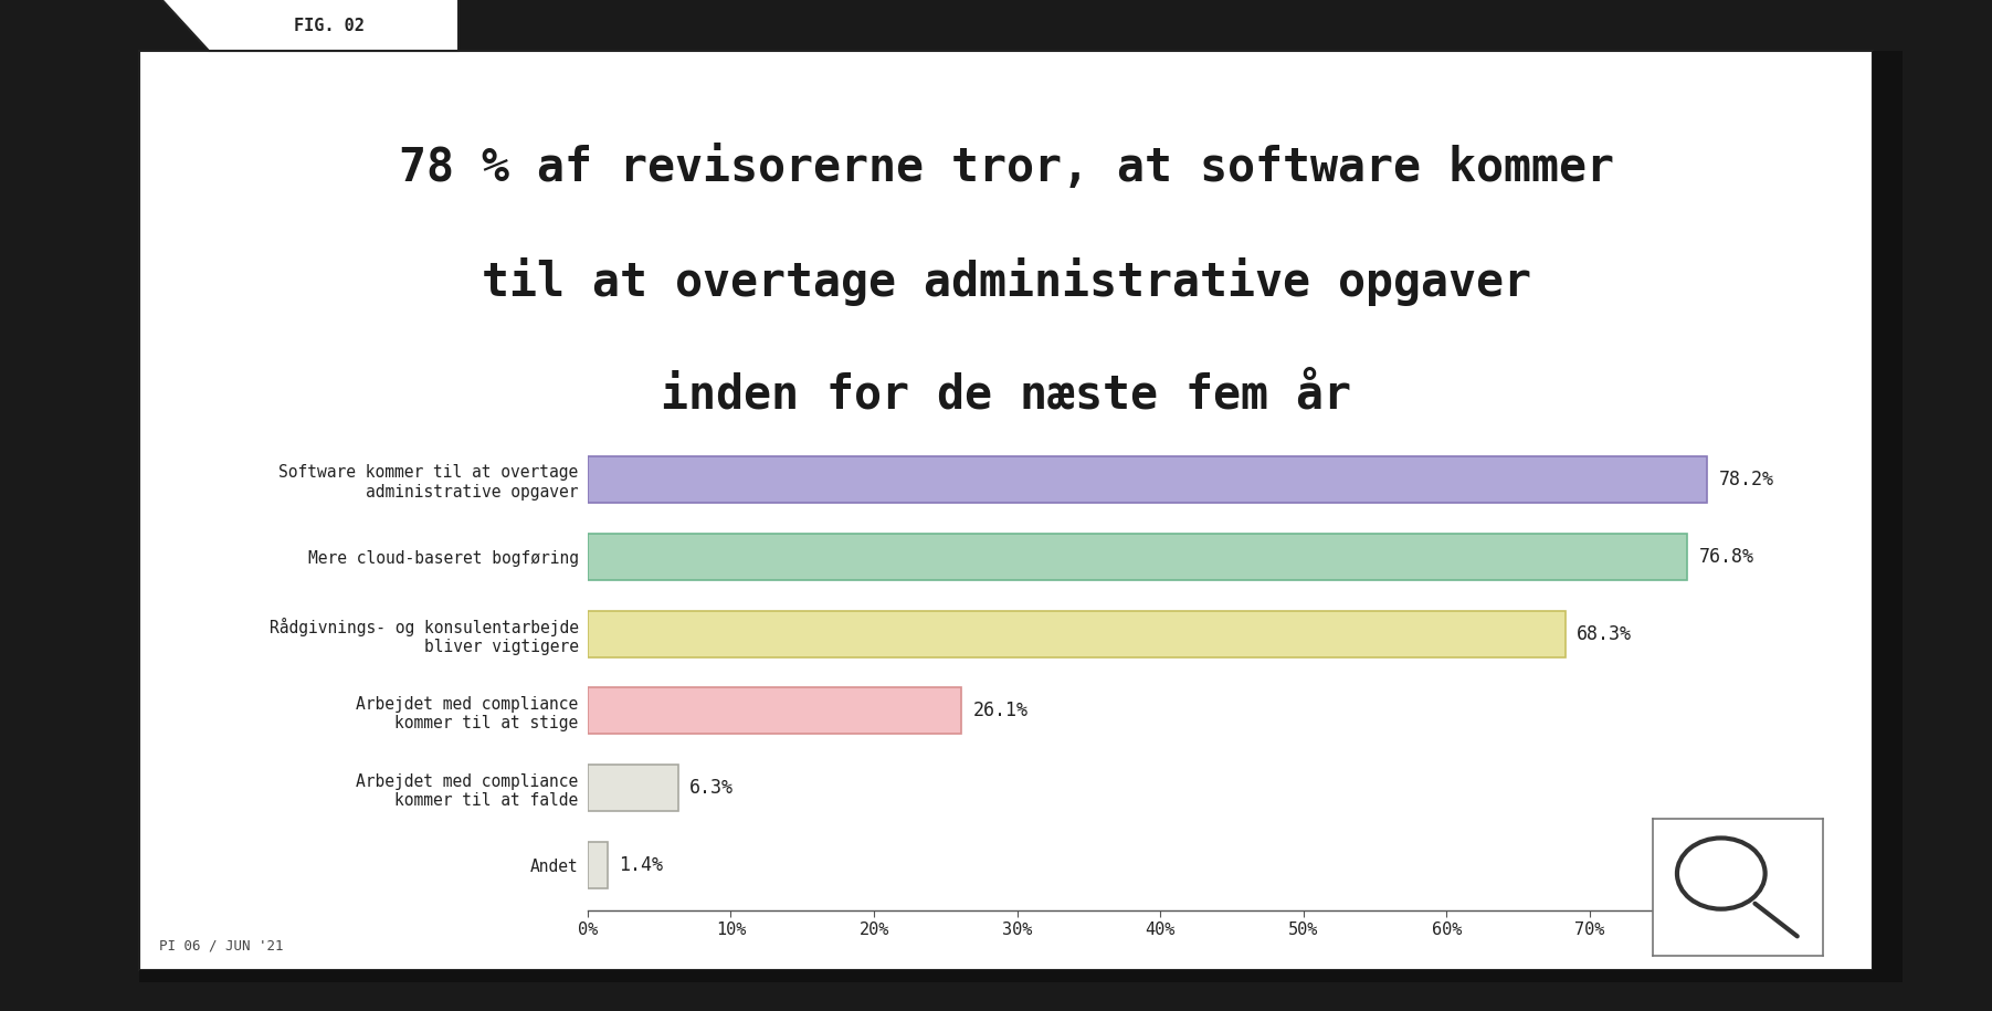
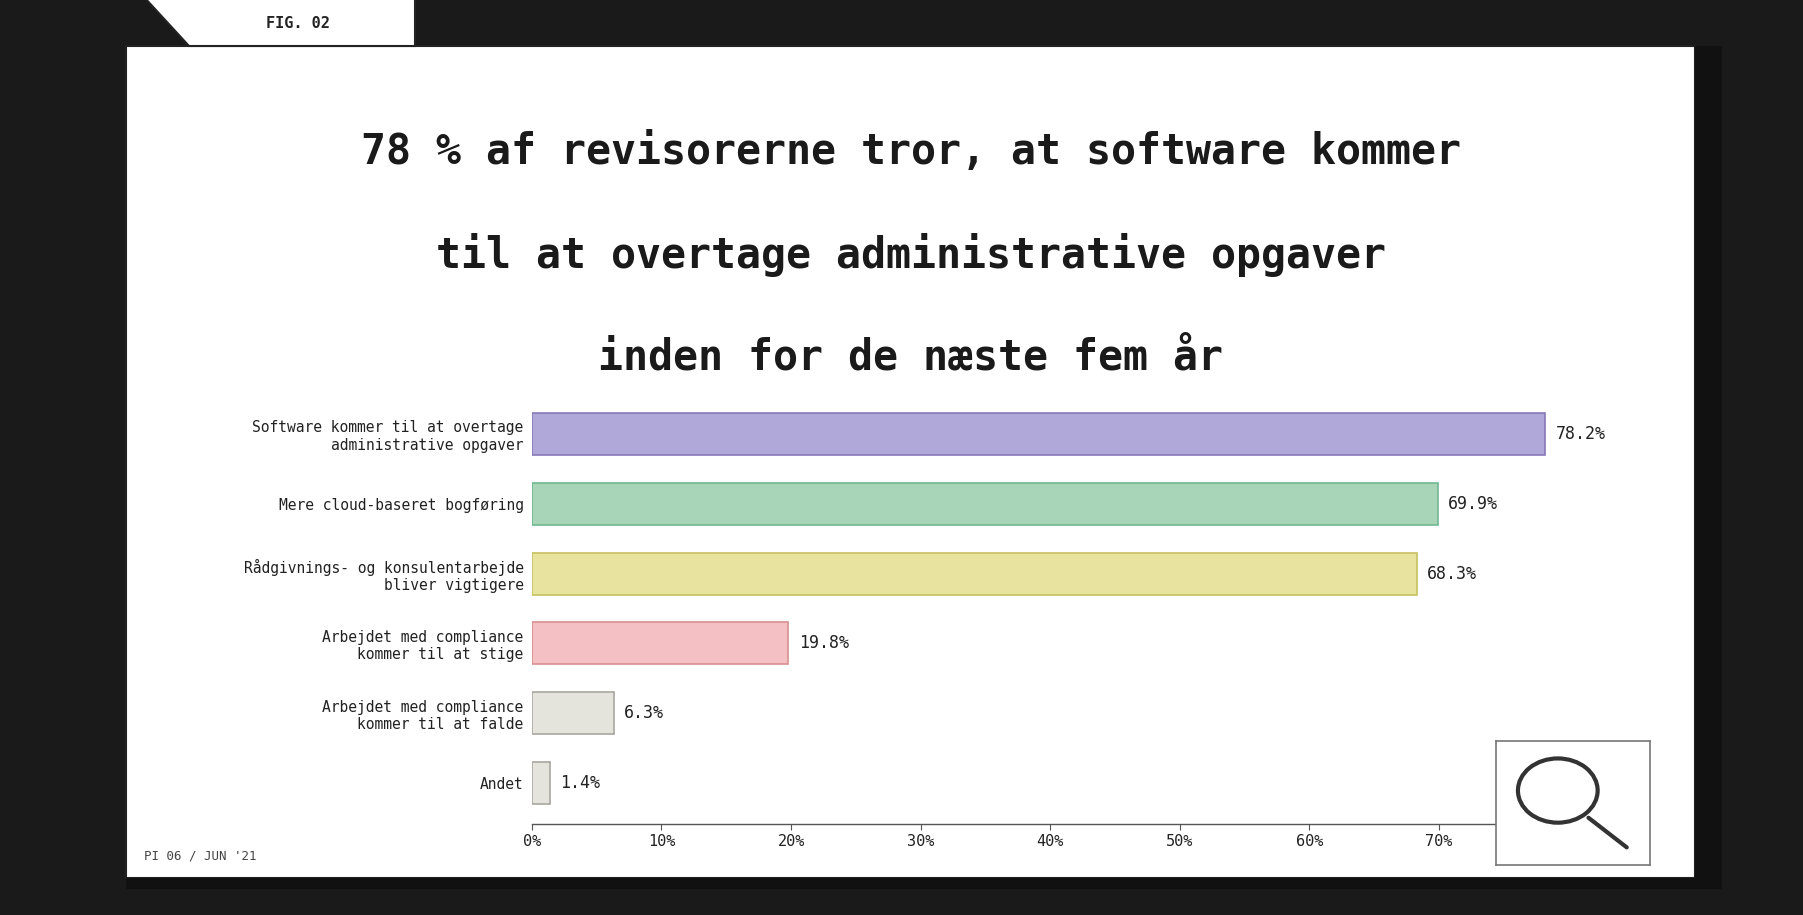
Mere cloud-baseret bogføring: 76.8% -> 69.9%
Arbejdet med compliance kommer til at stige: 26.1% -> 19.8%
